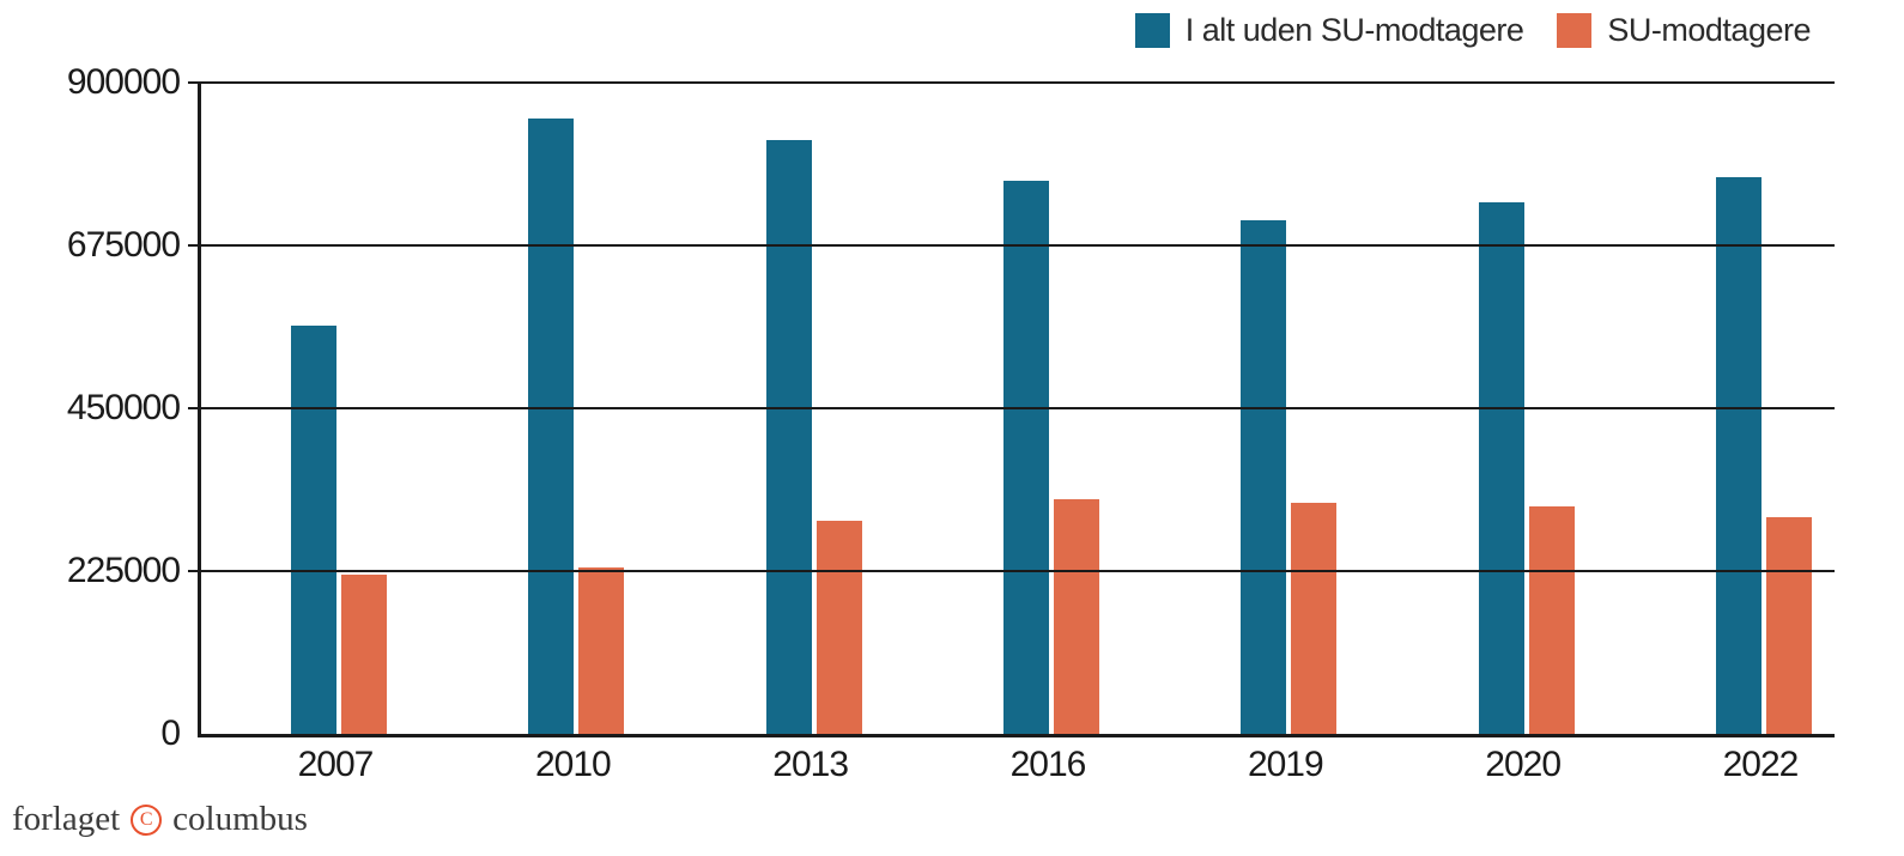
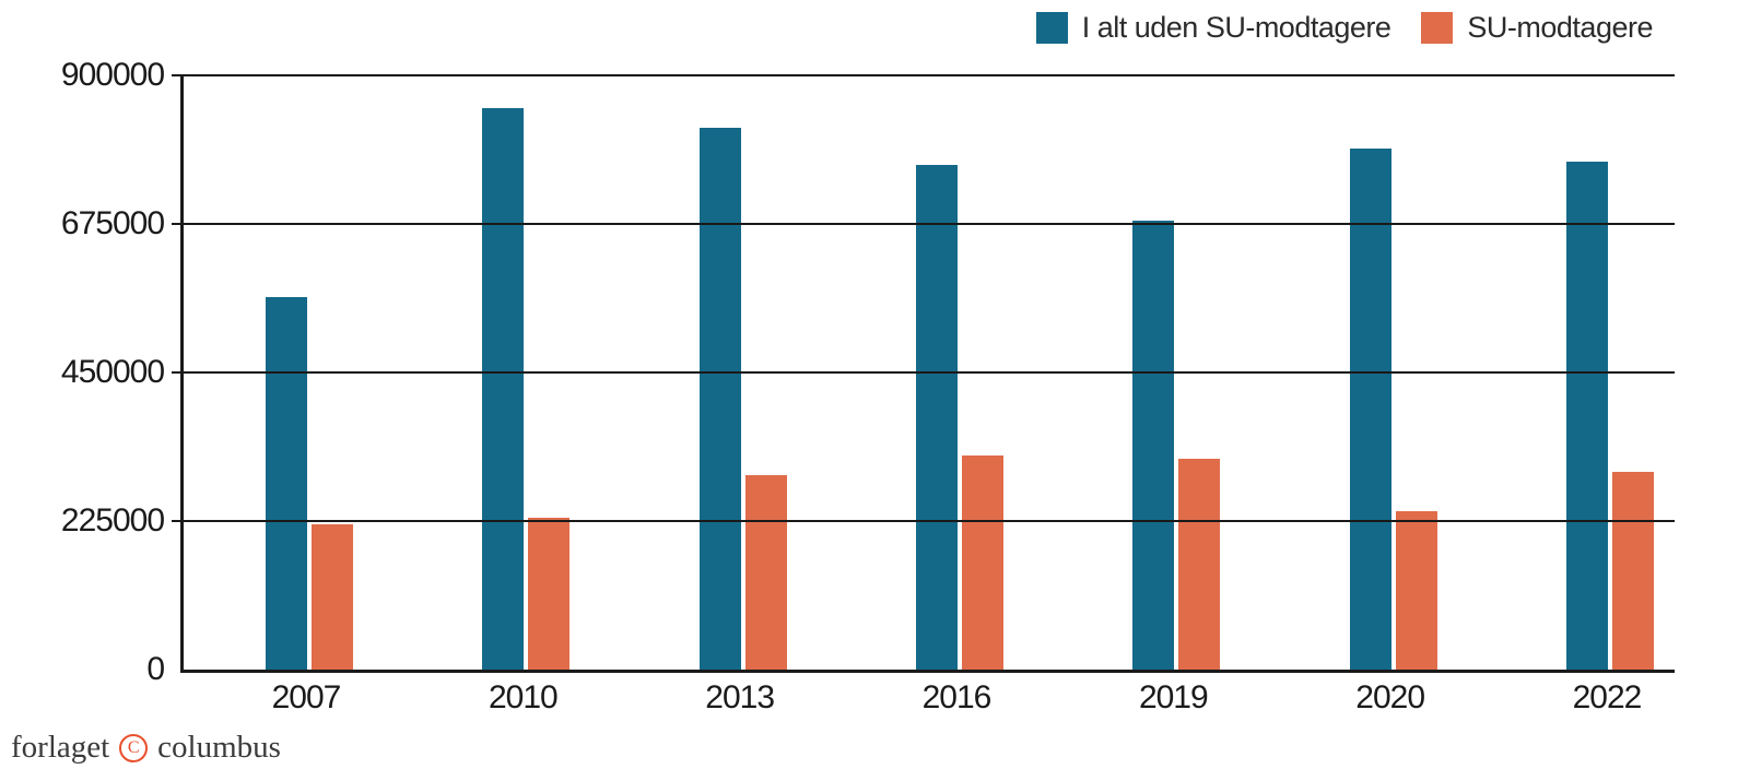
I alt uden SU-modtagere/2019: 710000 -> 680000
I alt uden SU-modtagere/2020: 740000 -> 790000
SU-modtagere/2020: 320000 -> 240000
